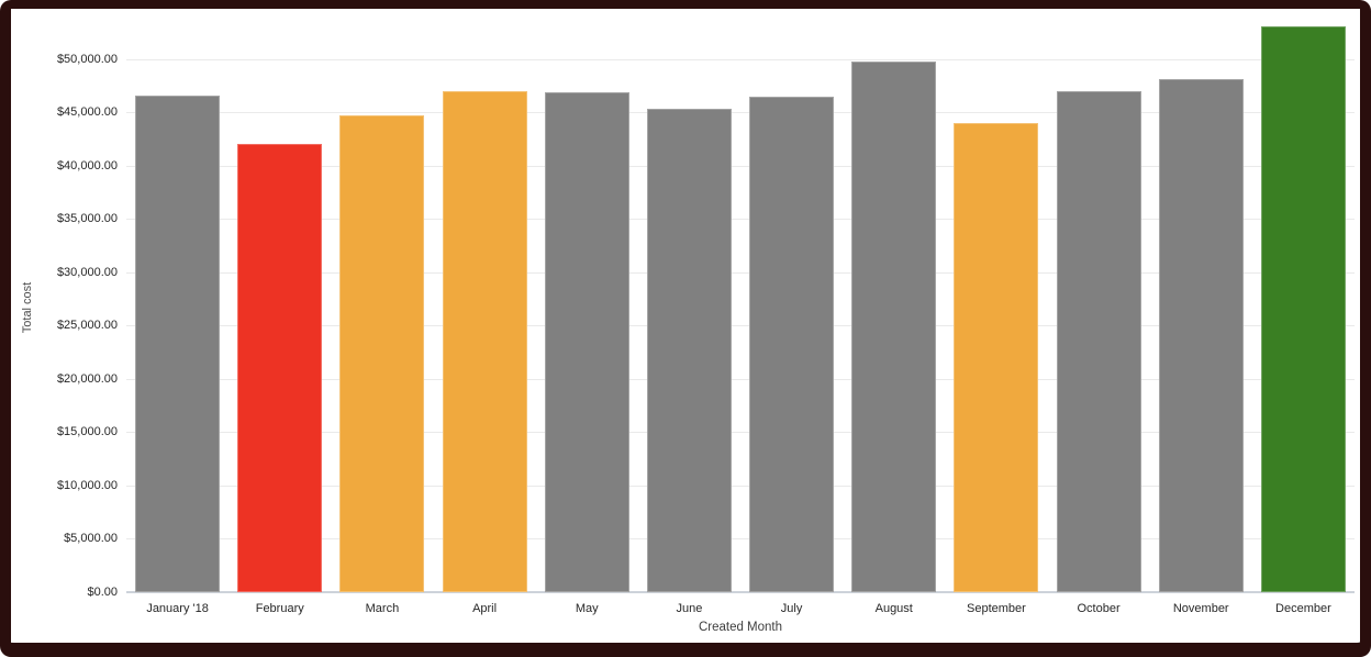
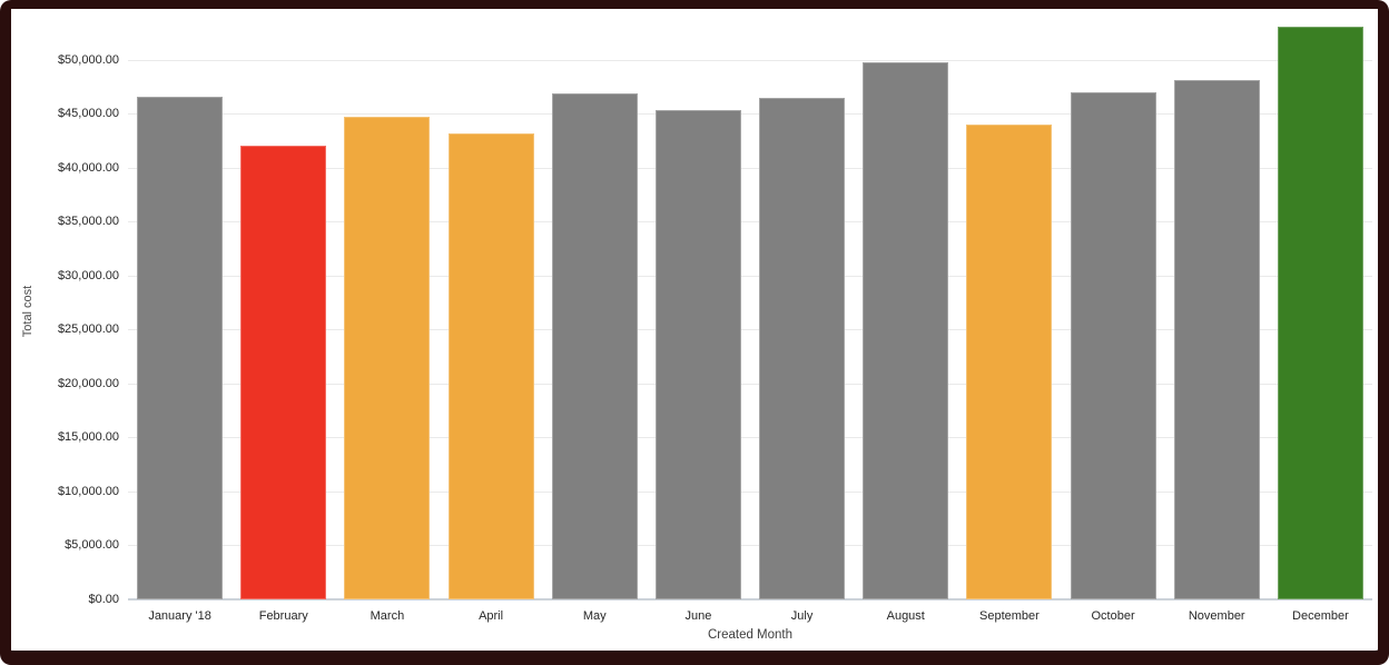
April: $47000 -> $43000
